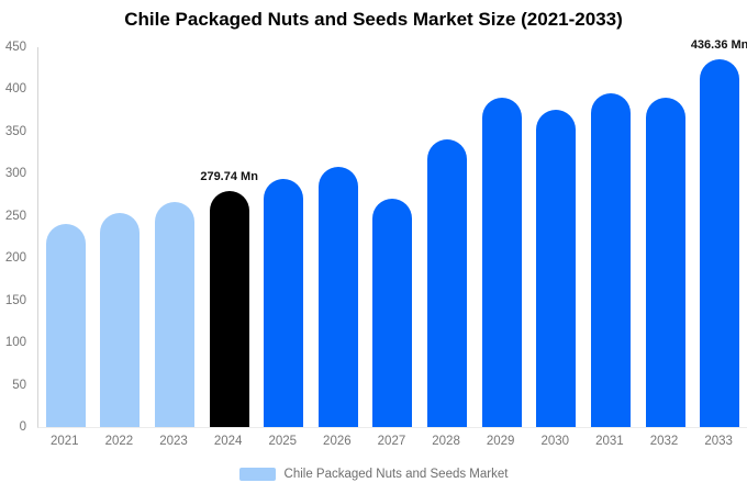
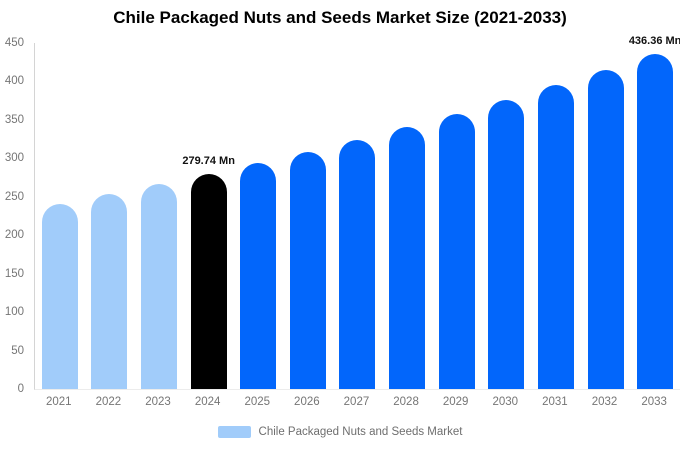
2027: 270 -> 320
2029: 390 -> 360
2032: 390 -> 420
